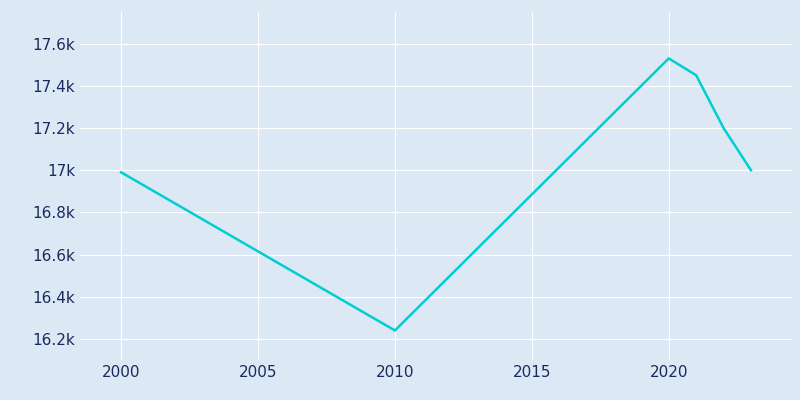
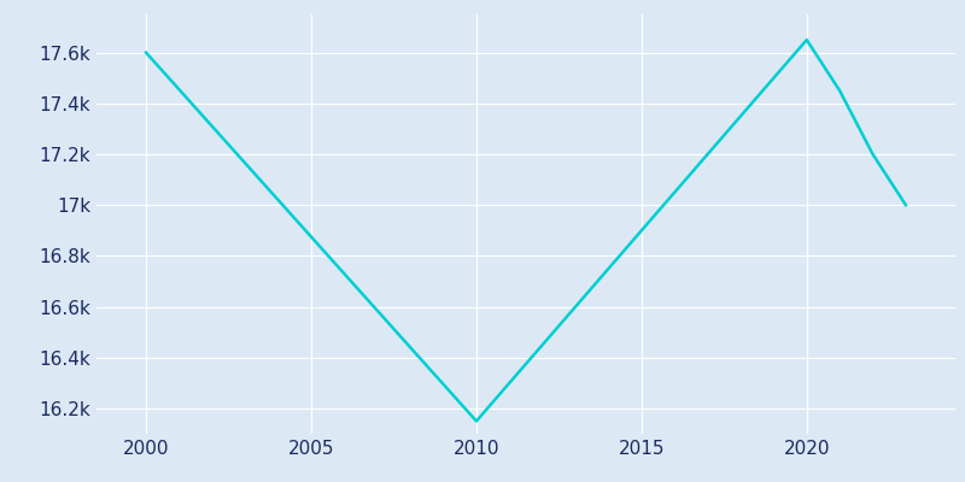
2000: 16.99k -> 17.60k
2010: 16.24k -> 16.15k
2020: 17.53k -> 17.65k
